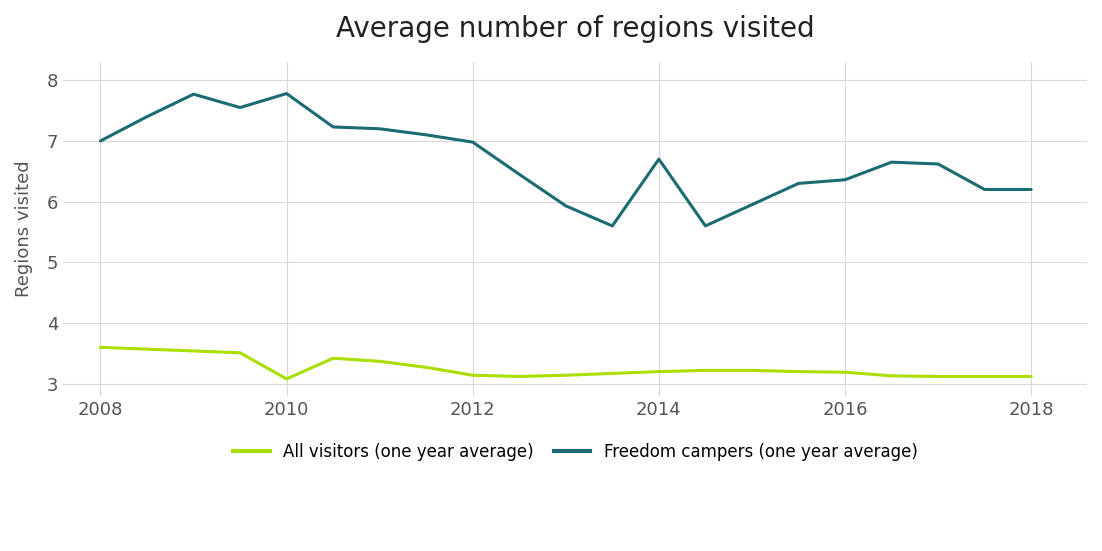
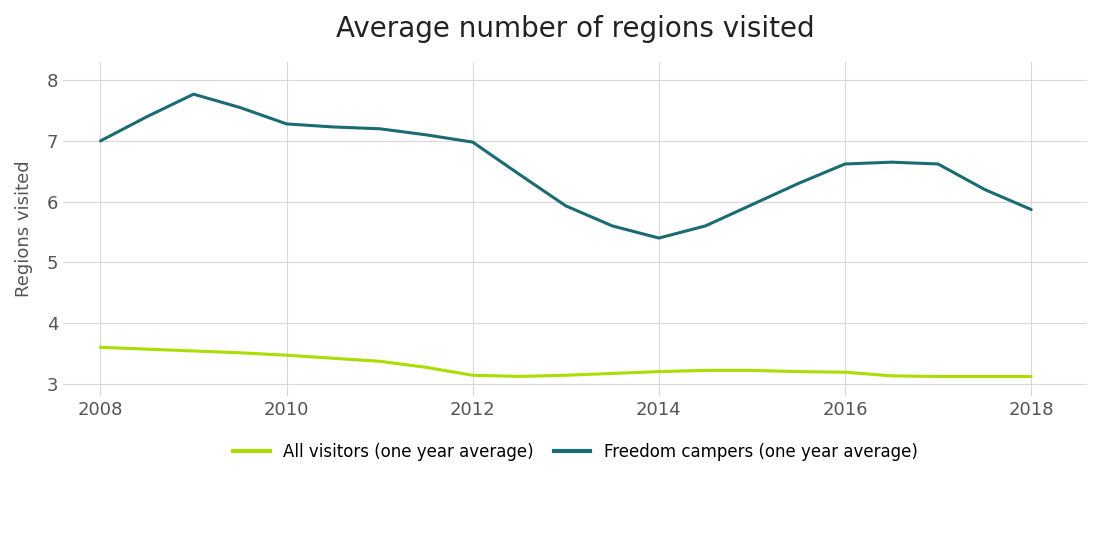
All visitors (one year average)/2010: 3.08 -> 3.47
Freedom campers (one year average)/2010: 7.78 -> 7.28
Freedom campers (one year average)/2014: 6.70 -> 5.40
Freedom campers (one year average)/2016: 6.36 -> 6.62
Freedom campers (one year average)/2018: 6.20 -> 5.87
